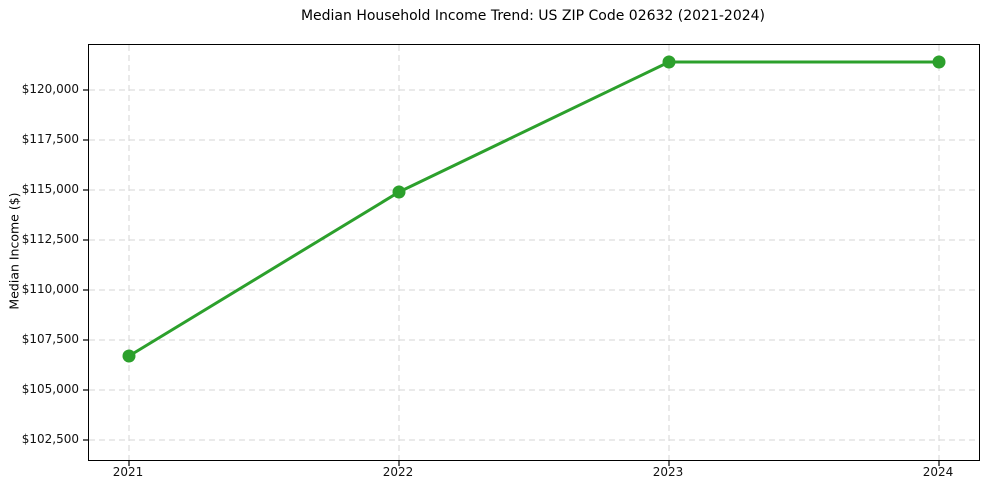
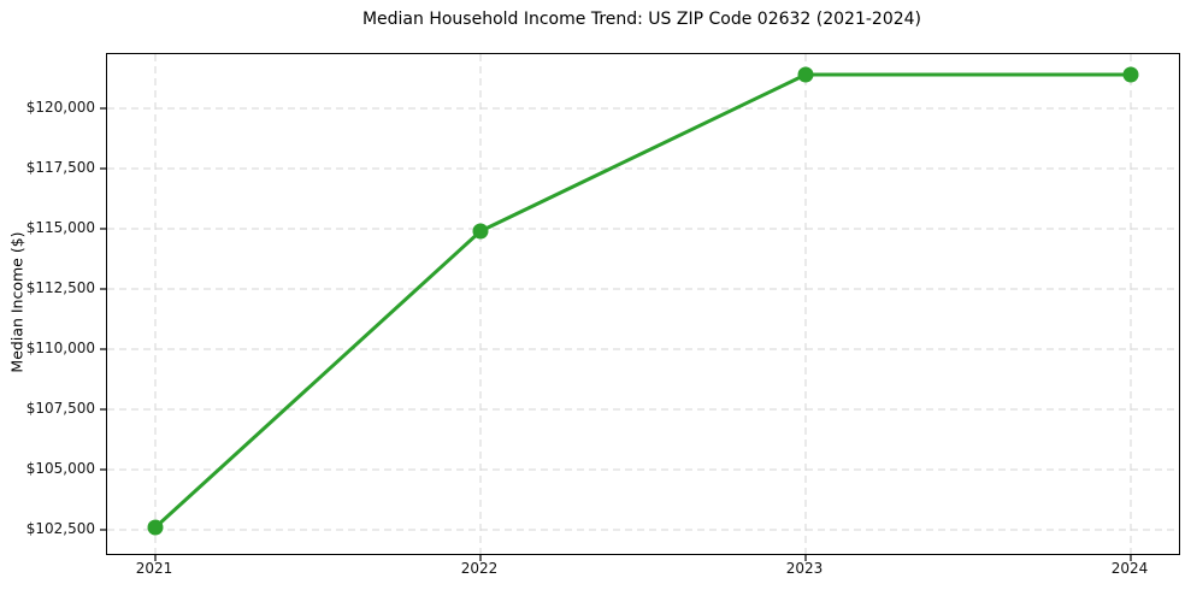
2021: $106700 -> $102600
